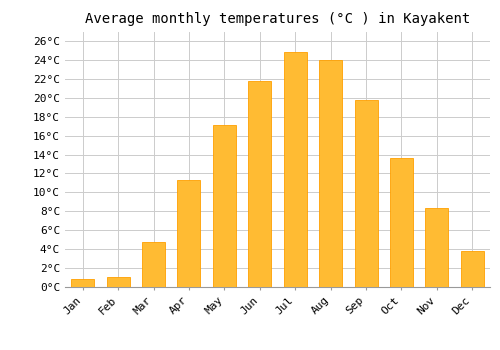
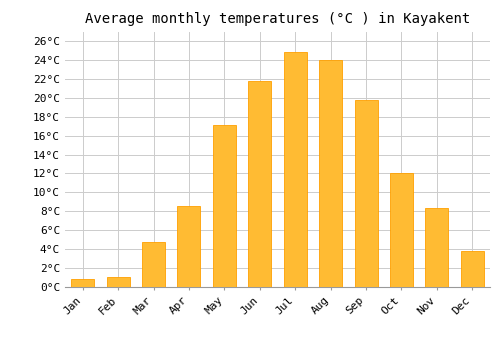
Apr: 11.3°C -> 8.6°C
Oct: 13.6°C -> 12.0°C
